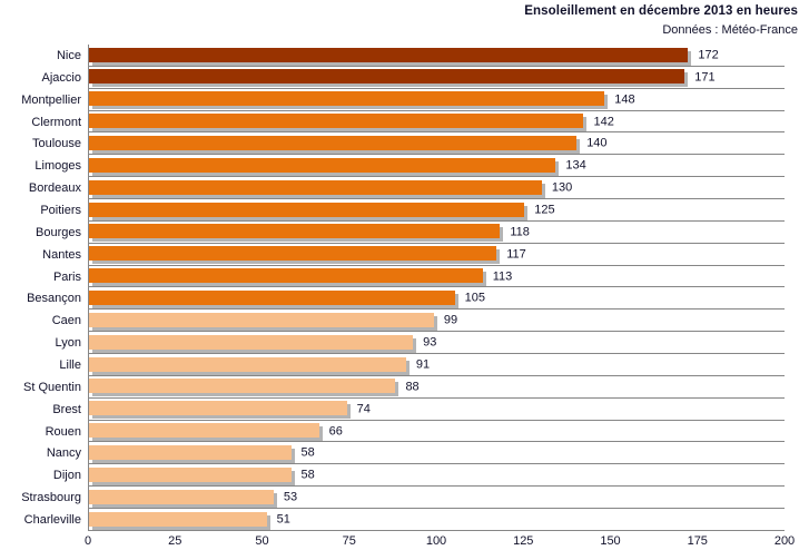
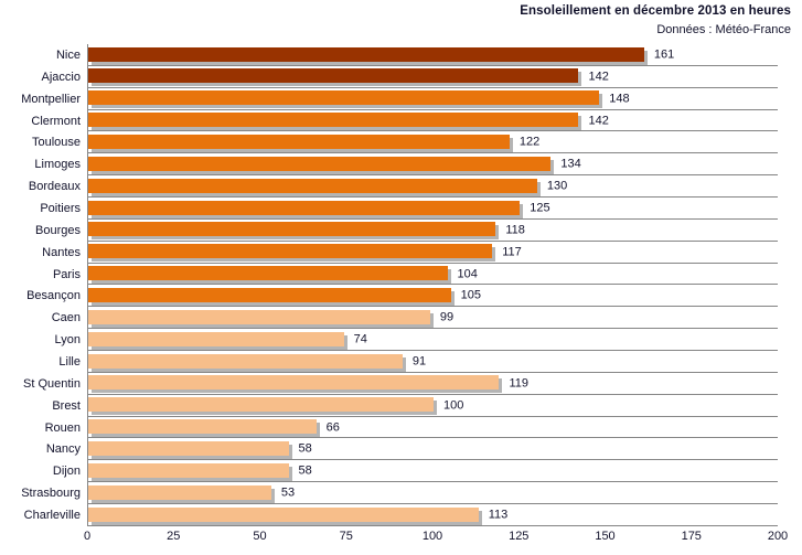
Nice: 172 -> 161
Ajaccio: 171 -> 142
Toulouse: 140 -> 122
Paris: 113 -> 104
Lyon: 93 -> 74
St Quentin: 88 -> 119
Brest: 74 -> 100
Charleville: 51 -> 113
